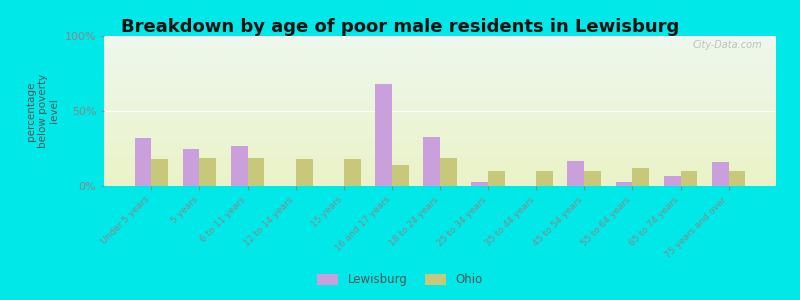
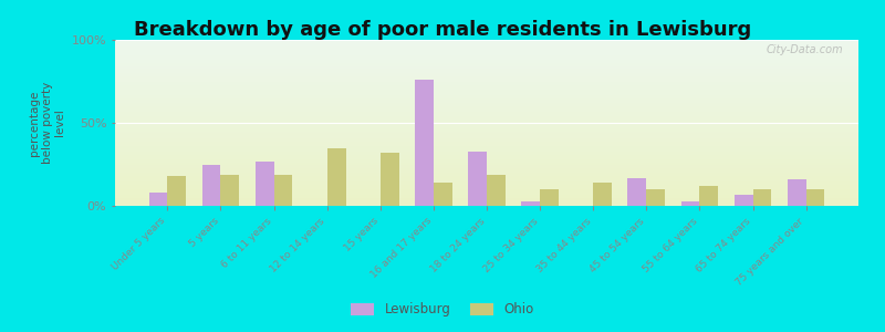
Lewisburg/Under 5 years: 32% -> 8%
Ohio/12 to 14 years: 18% -> 35%
Ohio/15 years: 18% -> 32%
Lewisburg/16 and 17 years: 68% -> 76%
Ohio/35 to 44 years: 10% -> 14%
